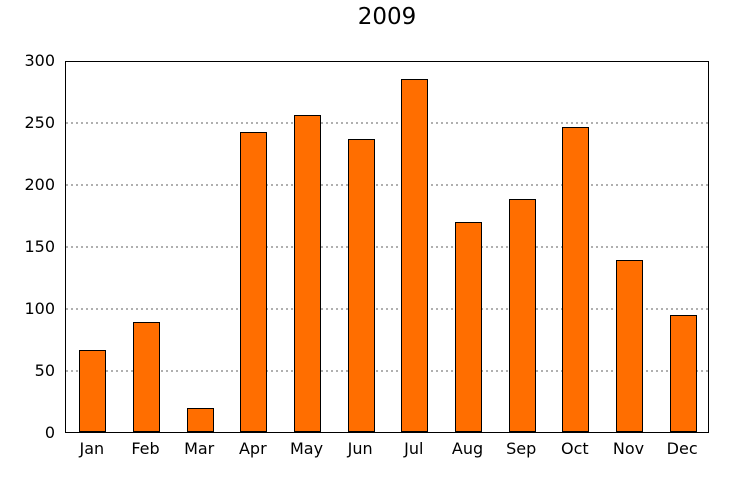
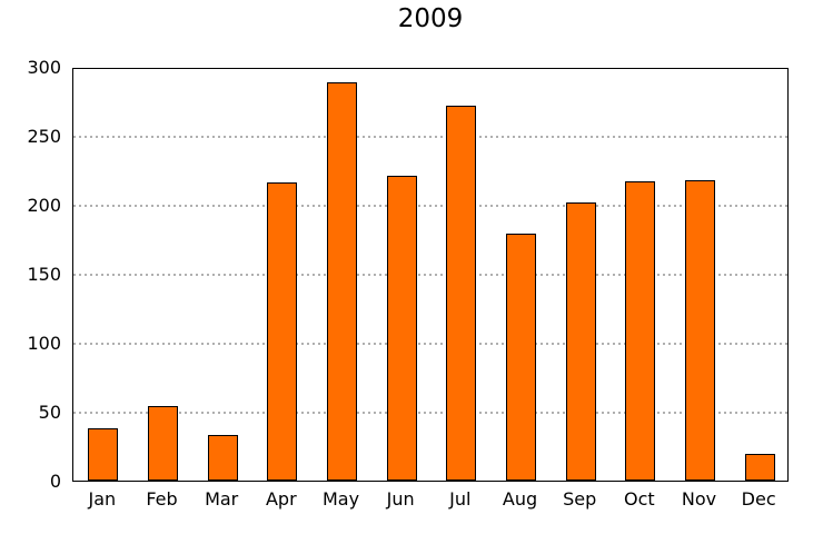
Jan: 66 -> 38
Feb: 89 -> 54
Mar: 19 -> 33
Apr: 242 -> 216
May: 256 -> 289
Jun: 236 -> 221
Jul: 285 -> 272
Aug: 169 -> 179
Sep: 188 -> 202
Oct: 246 -> 217
Nov: 139 -> 218
Dec: 94 -> 19
